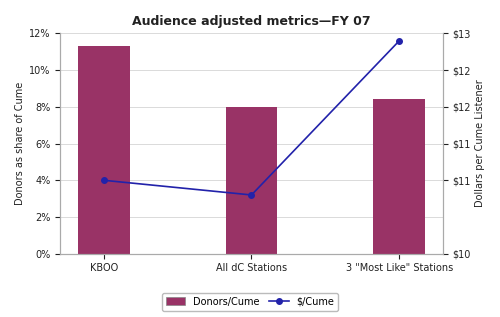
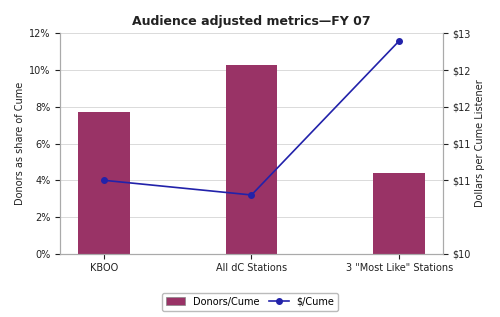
Donors/Cume/KBOO: 11.3% -> 7.7%
Donors/Cume/All dC Stations: 8.0% -> 10.3%
Donors/Cume/3 "Most Like" Stations: 8.4% -> 4.4%
